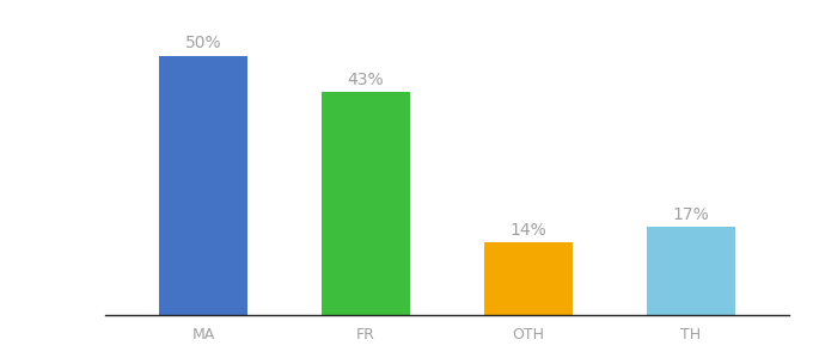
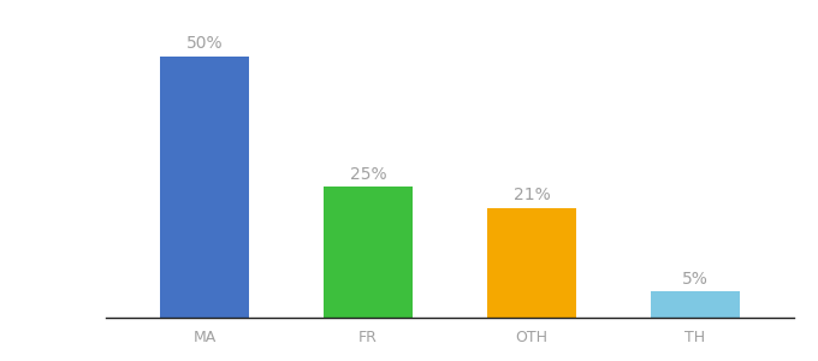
FR: 43% -> 25%
OTH: 14% -> 21%
TH: 17% -> 5%
